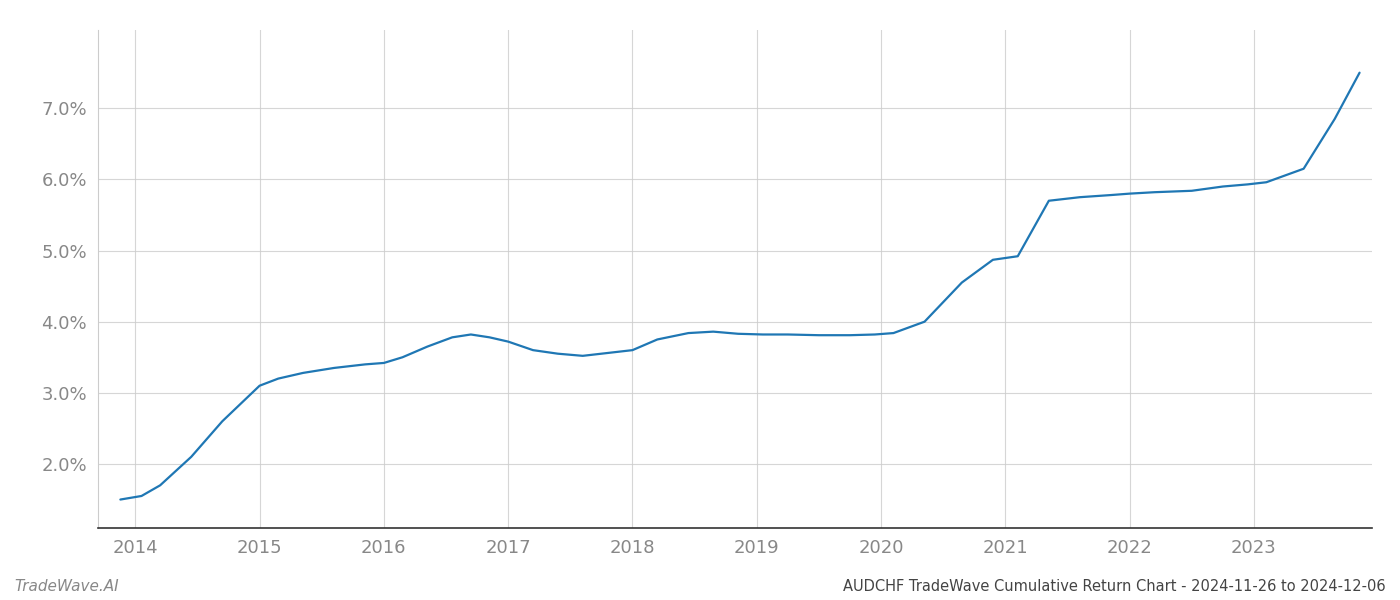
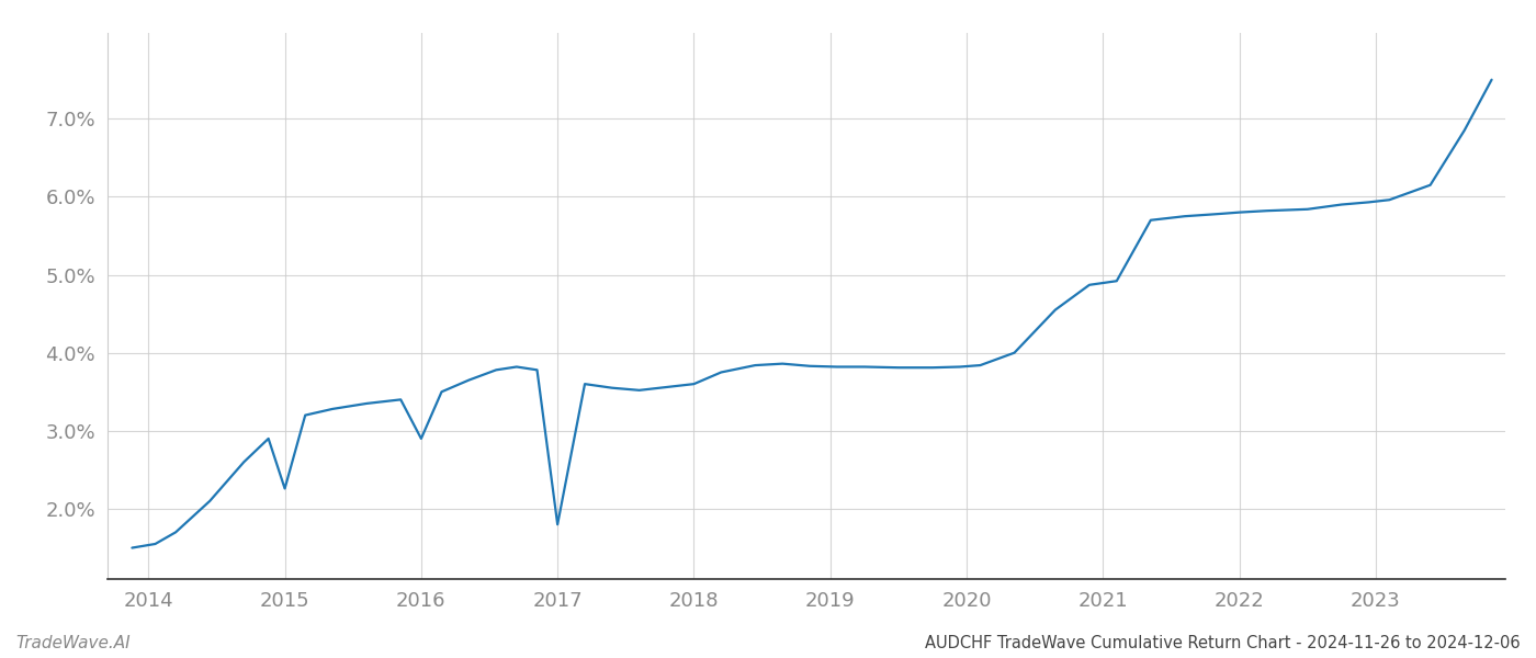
2015: 3.10% -> 2.26%
2016: 3.42% -> 2.90%
2017: 3.72% -> 1.80%
